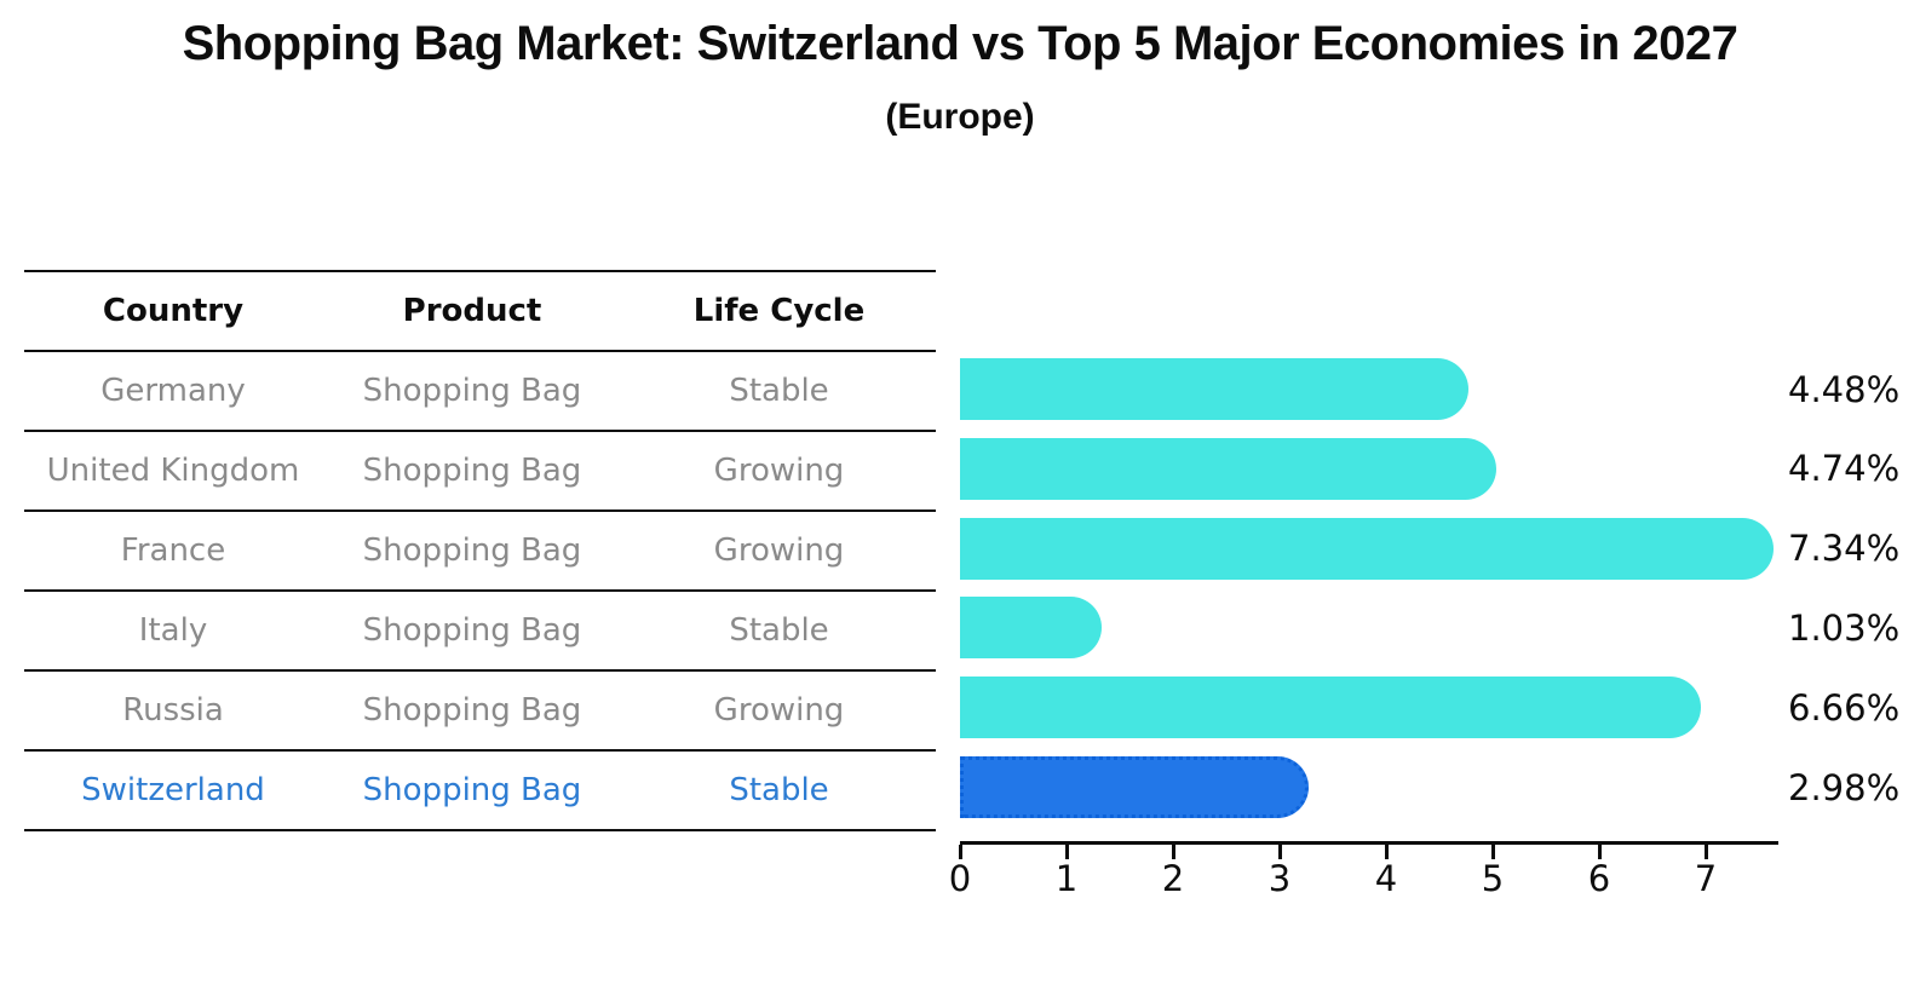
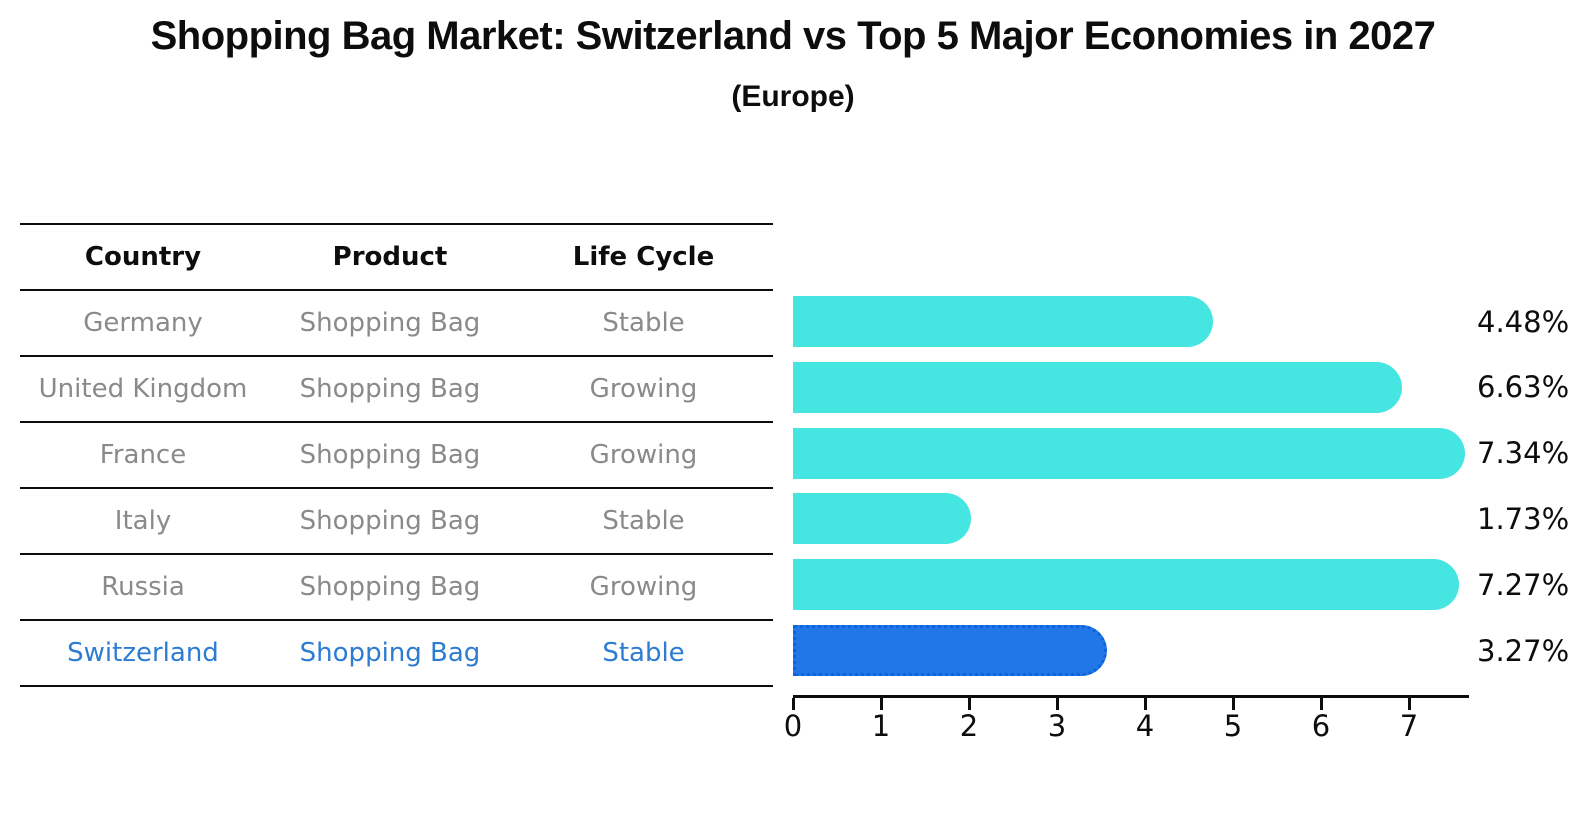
United Kingdom: 4.74% -> 6.63%
Italy: 1.03% -> 1.73%
Russia: 6.66% -> 7.27%
Switzerland: 2.98% -> 3.27%
